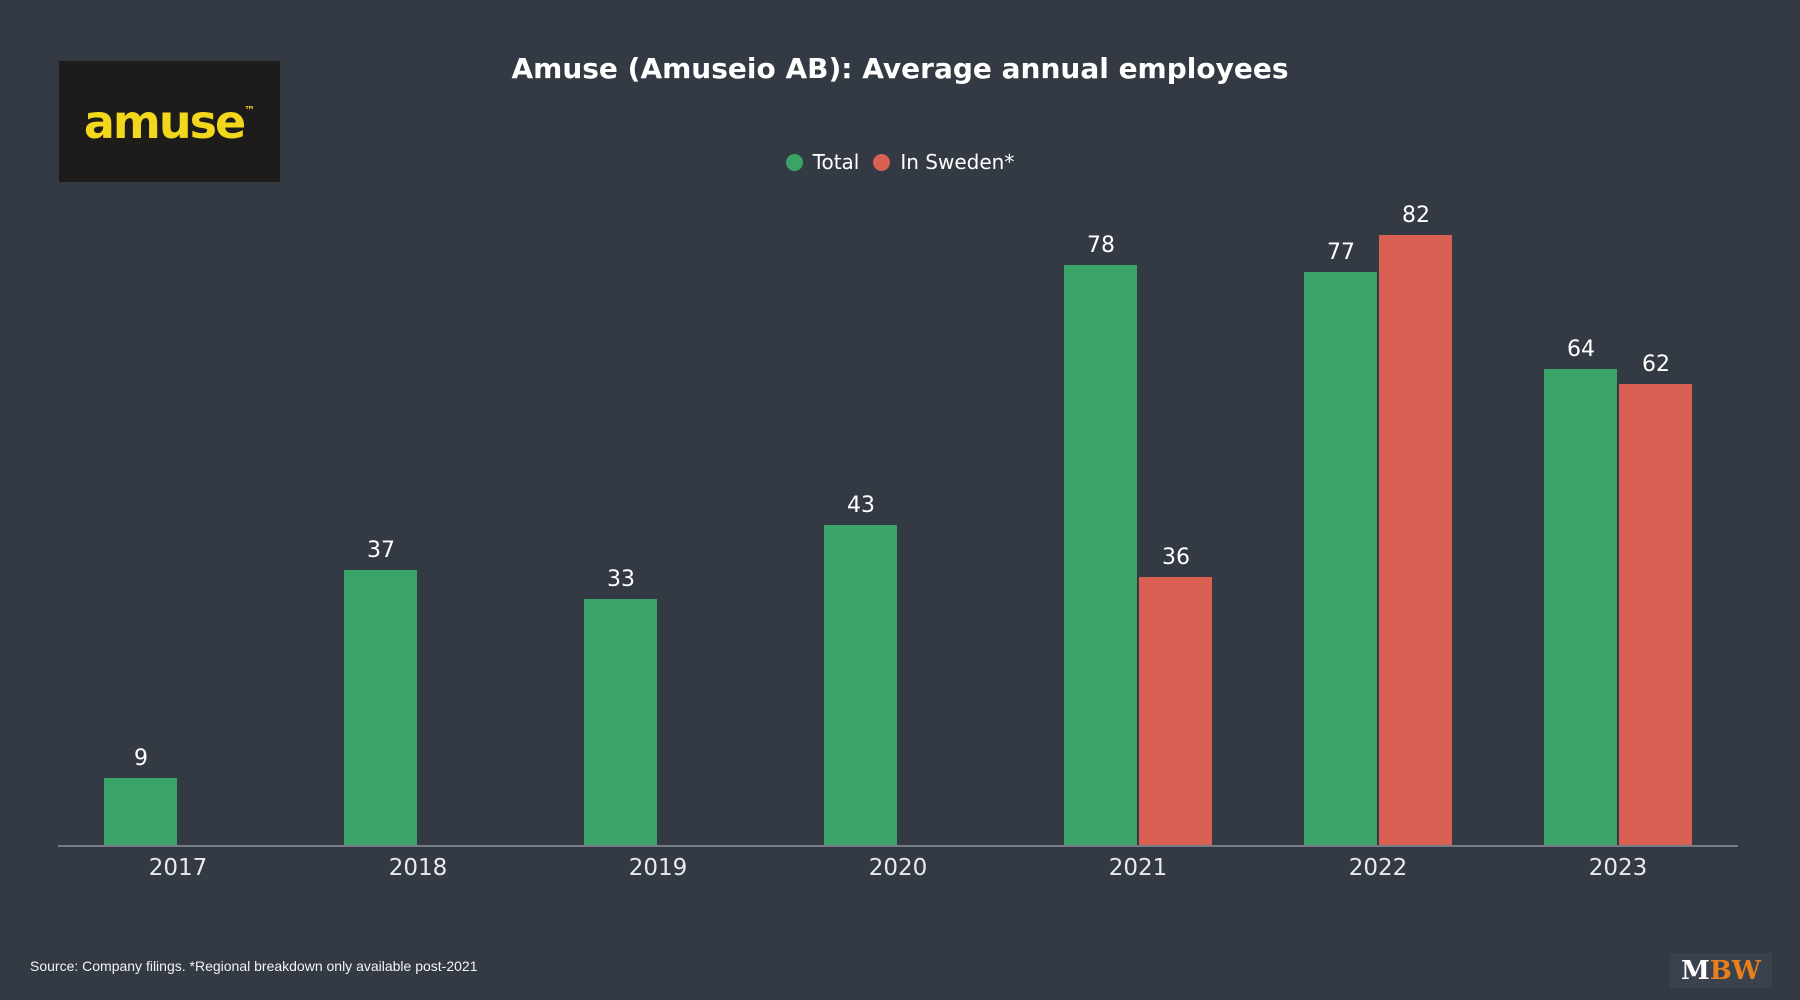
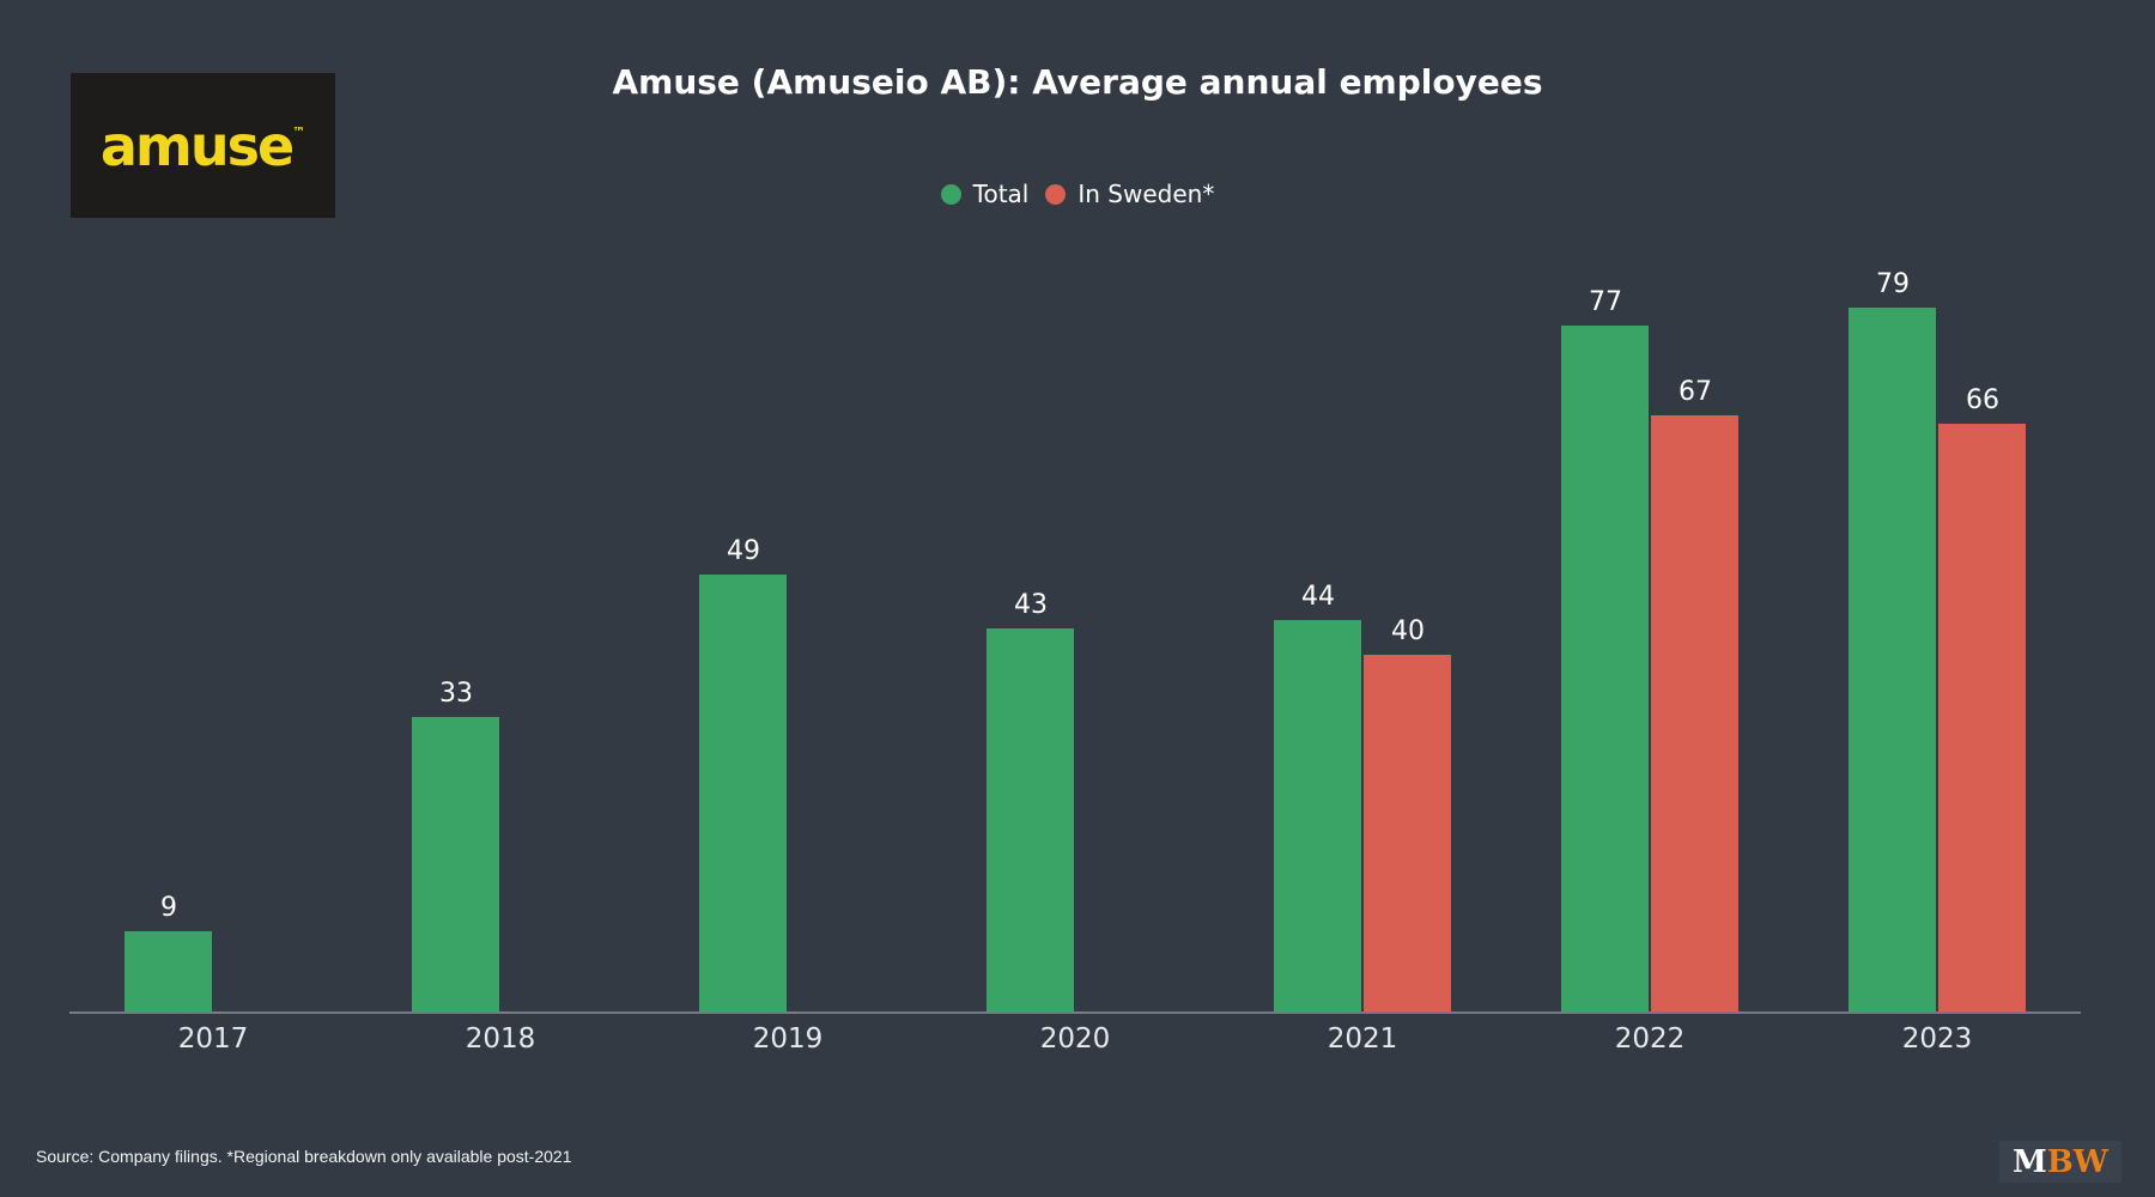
Total/2018: 37 -> 33
Total/2019: 33 -> 49
Total/2021: 78 -> 44
In Sweden*/2021: 36 -> 40
In Sweden*/2022: 82 -> 67
Total/2023: 64 -> 79
In Sweden*/2023: 62 -> 66
